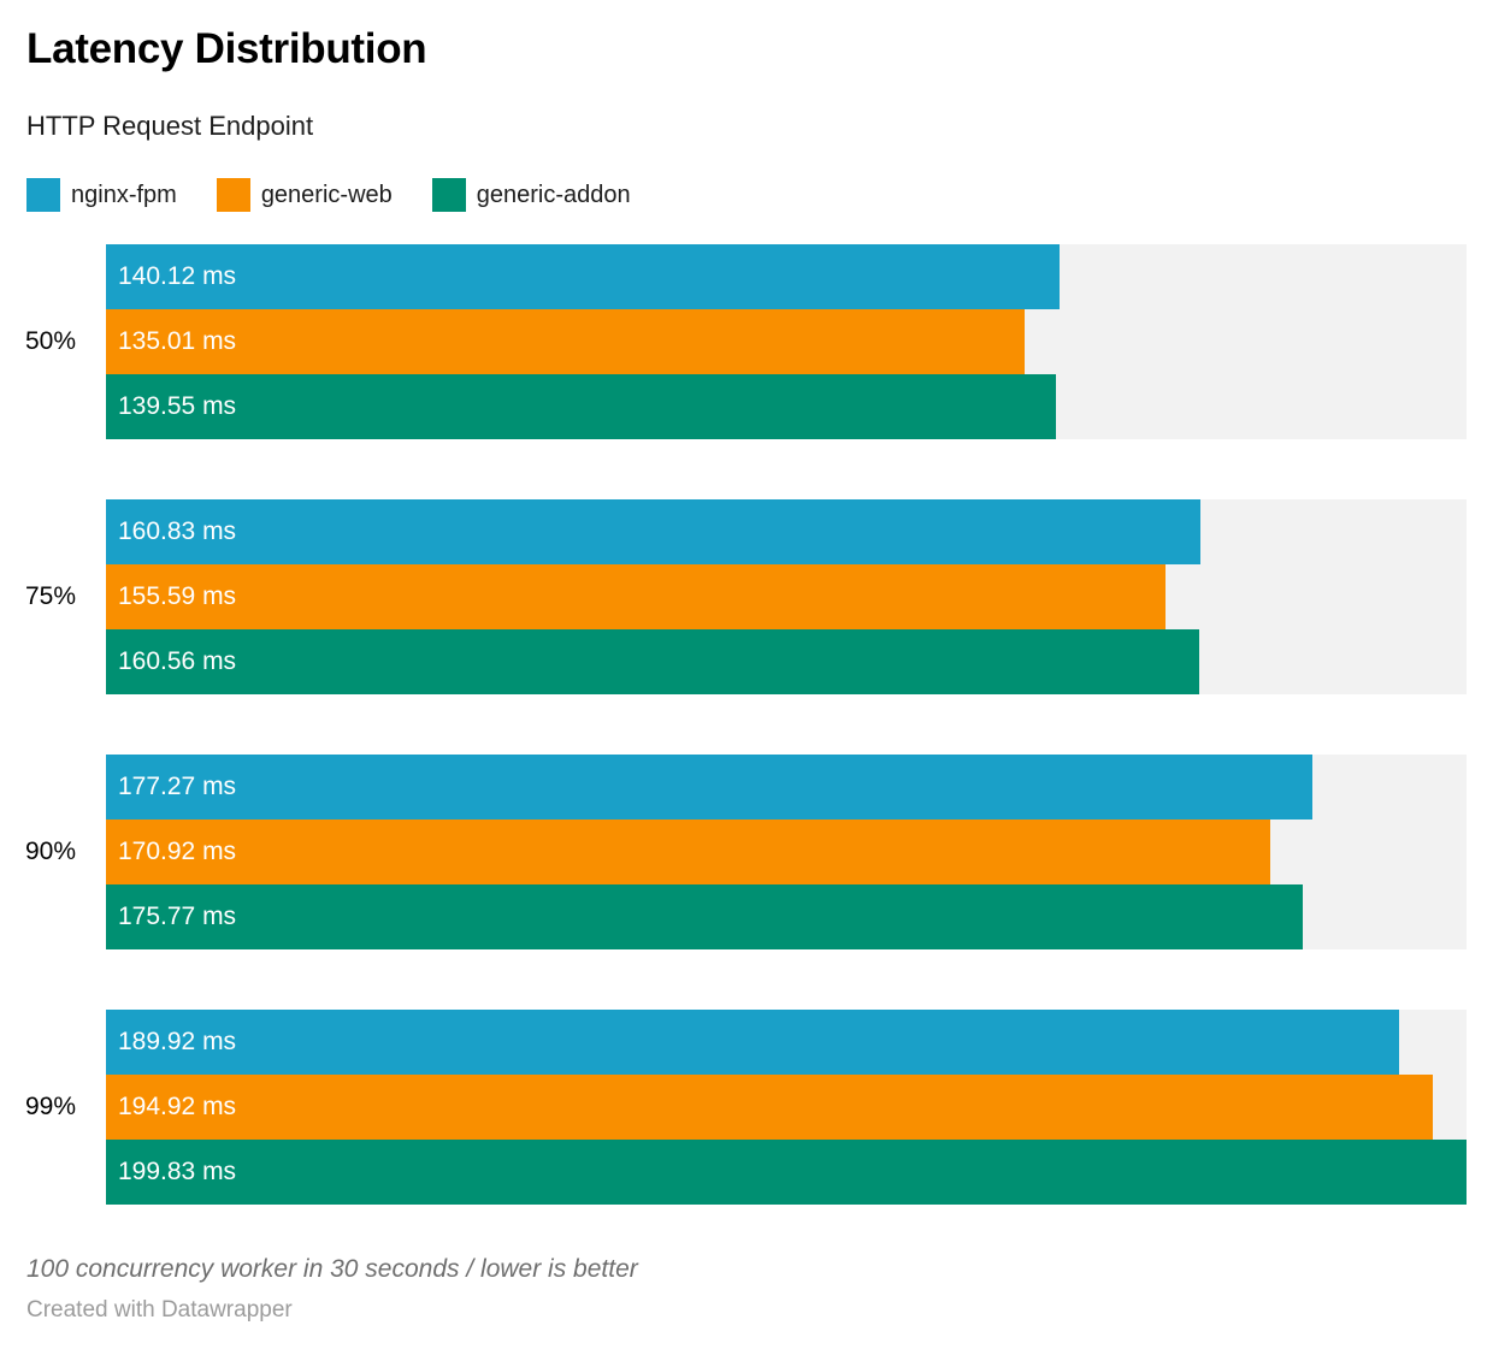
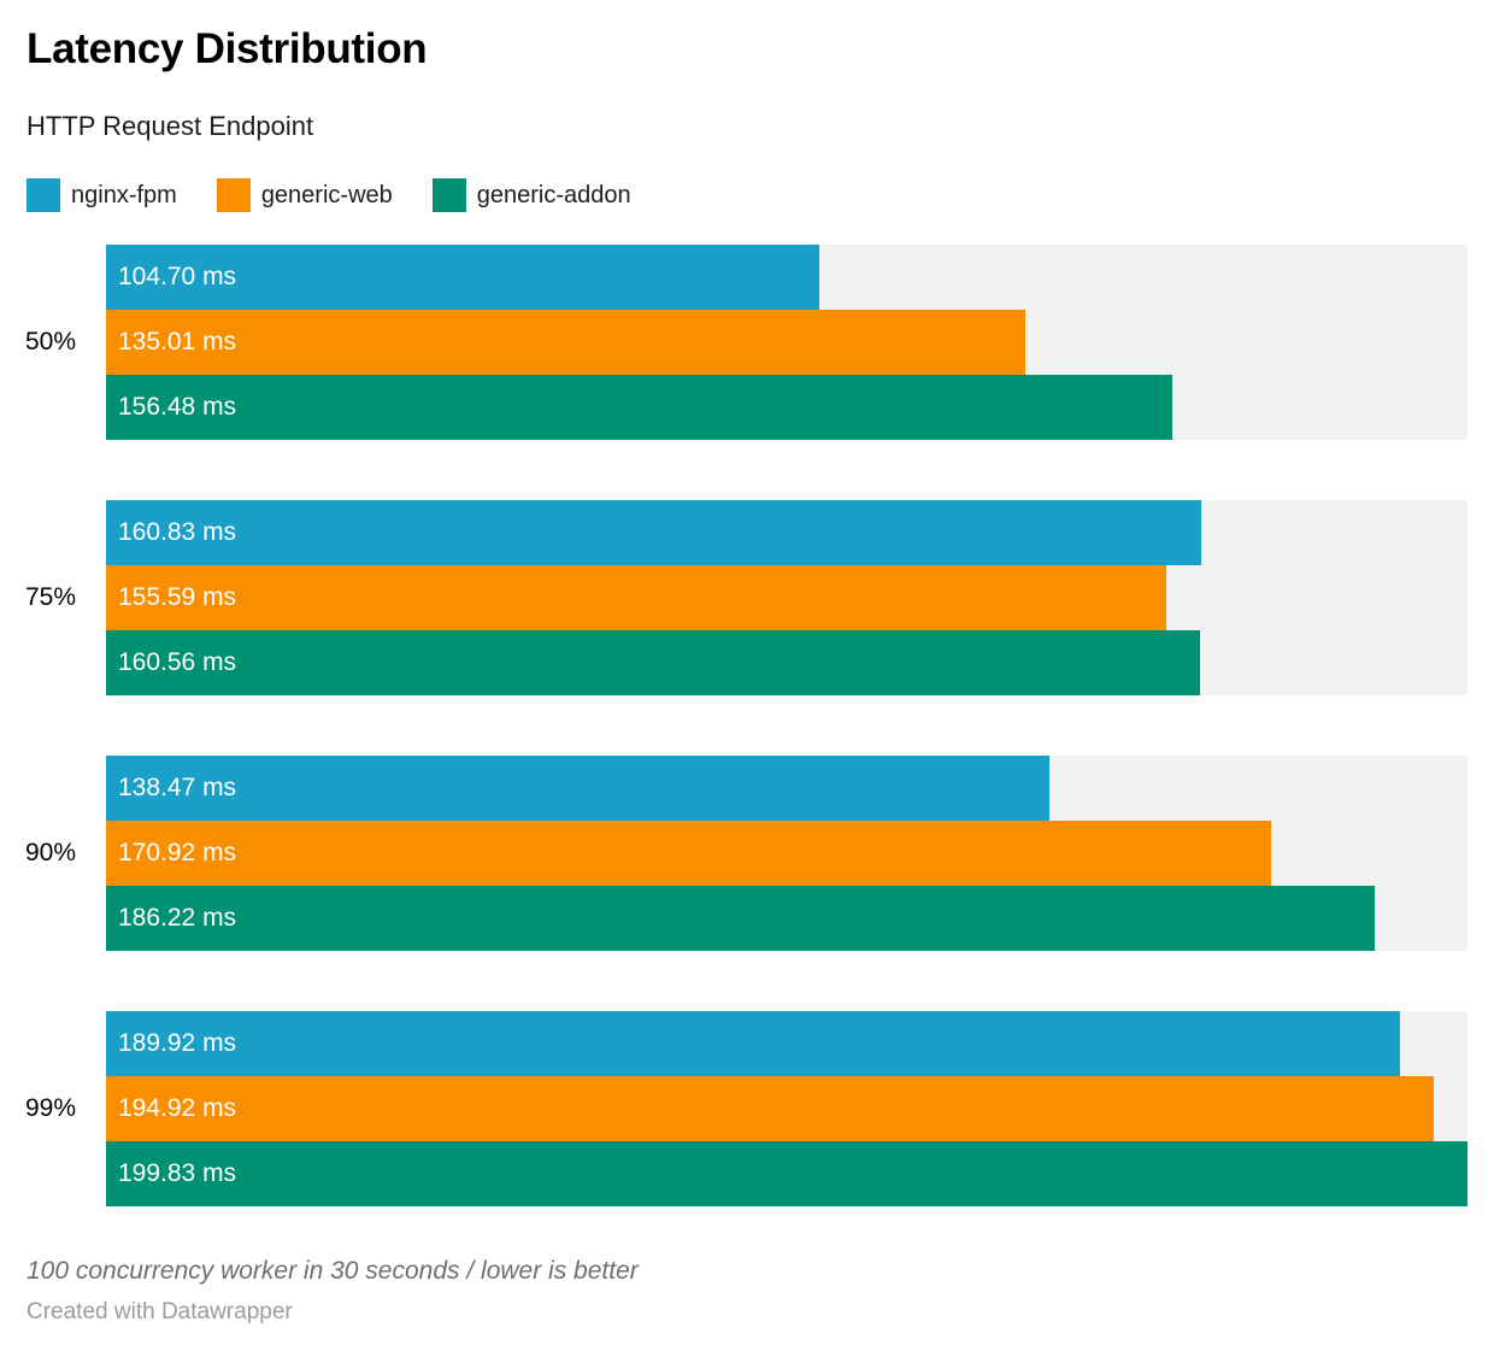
nginx-fpm/50%: 140.12 -> 104.70
generic-addon/50%: 139.55 -> 156.48
nginx-fpm/90%: 177.27 -> 138.47
generic-addon/90%: 175.77 -> 186.22
